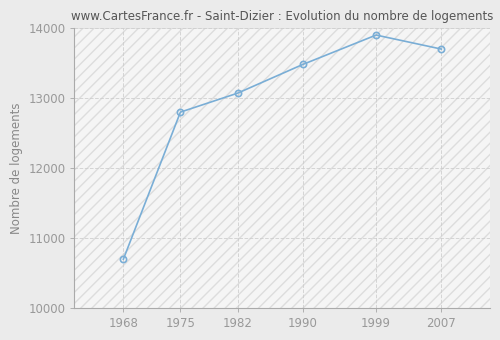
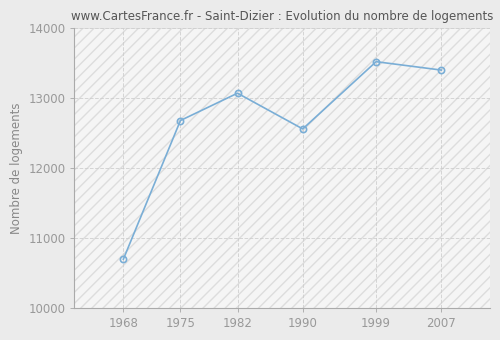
1975: 12800 -> 12680
1990: 13480 -> 12560
1999: 13900 -> 13520
2007: 13700 -> 13400
